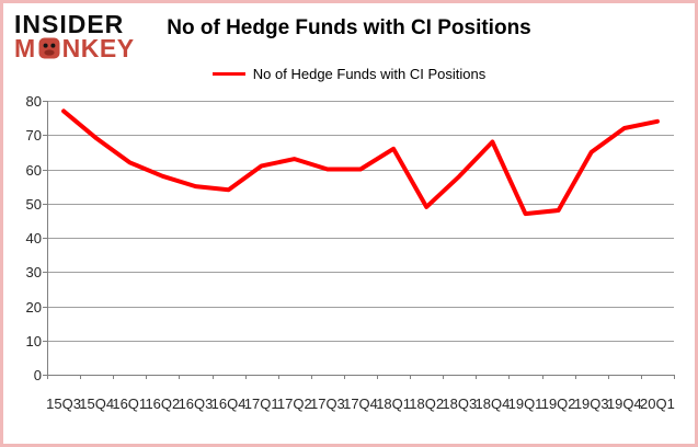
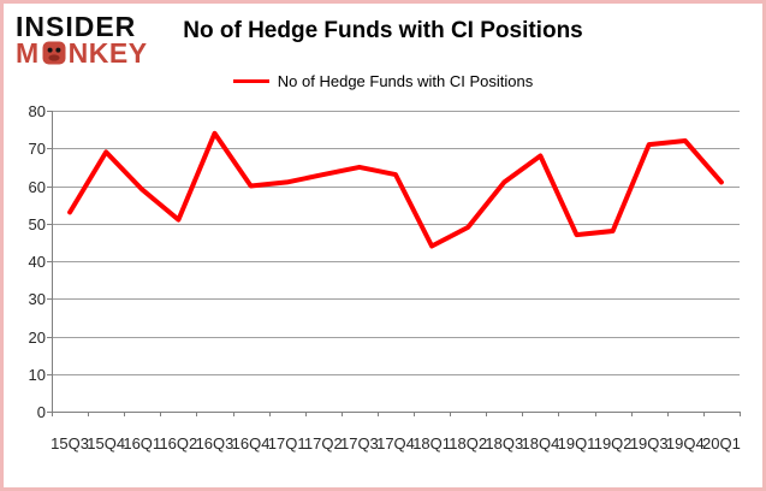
15Q3: 77 -> 53
16Q1: 62 -> 59
16Q2: 58 -> 51
16Q3: 55 -> 74
16Q4: 54 -> 60
17Q3: 60 -> 65
17Q4: 60 -> 63
18Q1: 66 -> 44
18Q3: 58 -> 61
19Q3: 65 -> 71
20Q1: 74 -> 61
